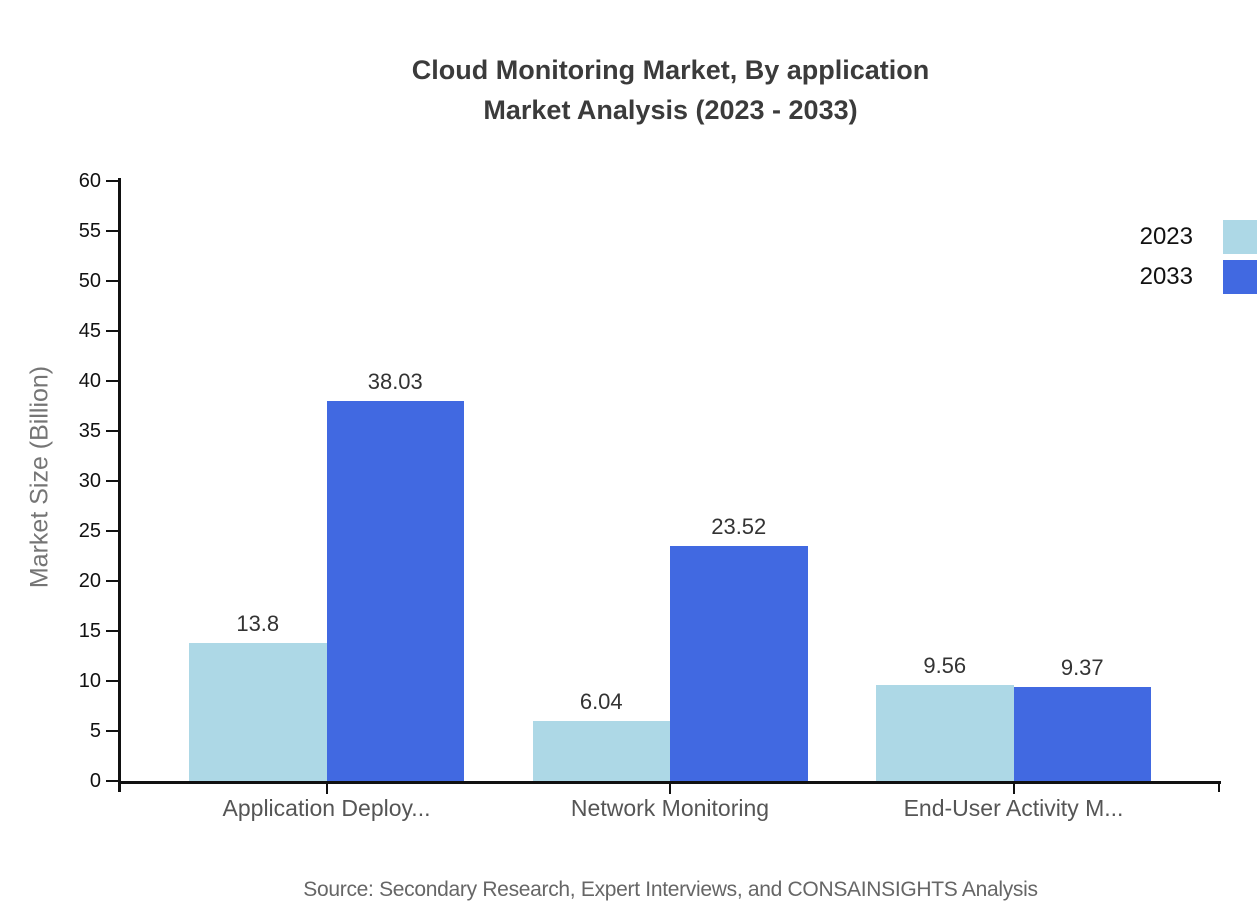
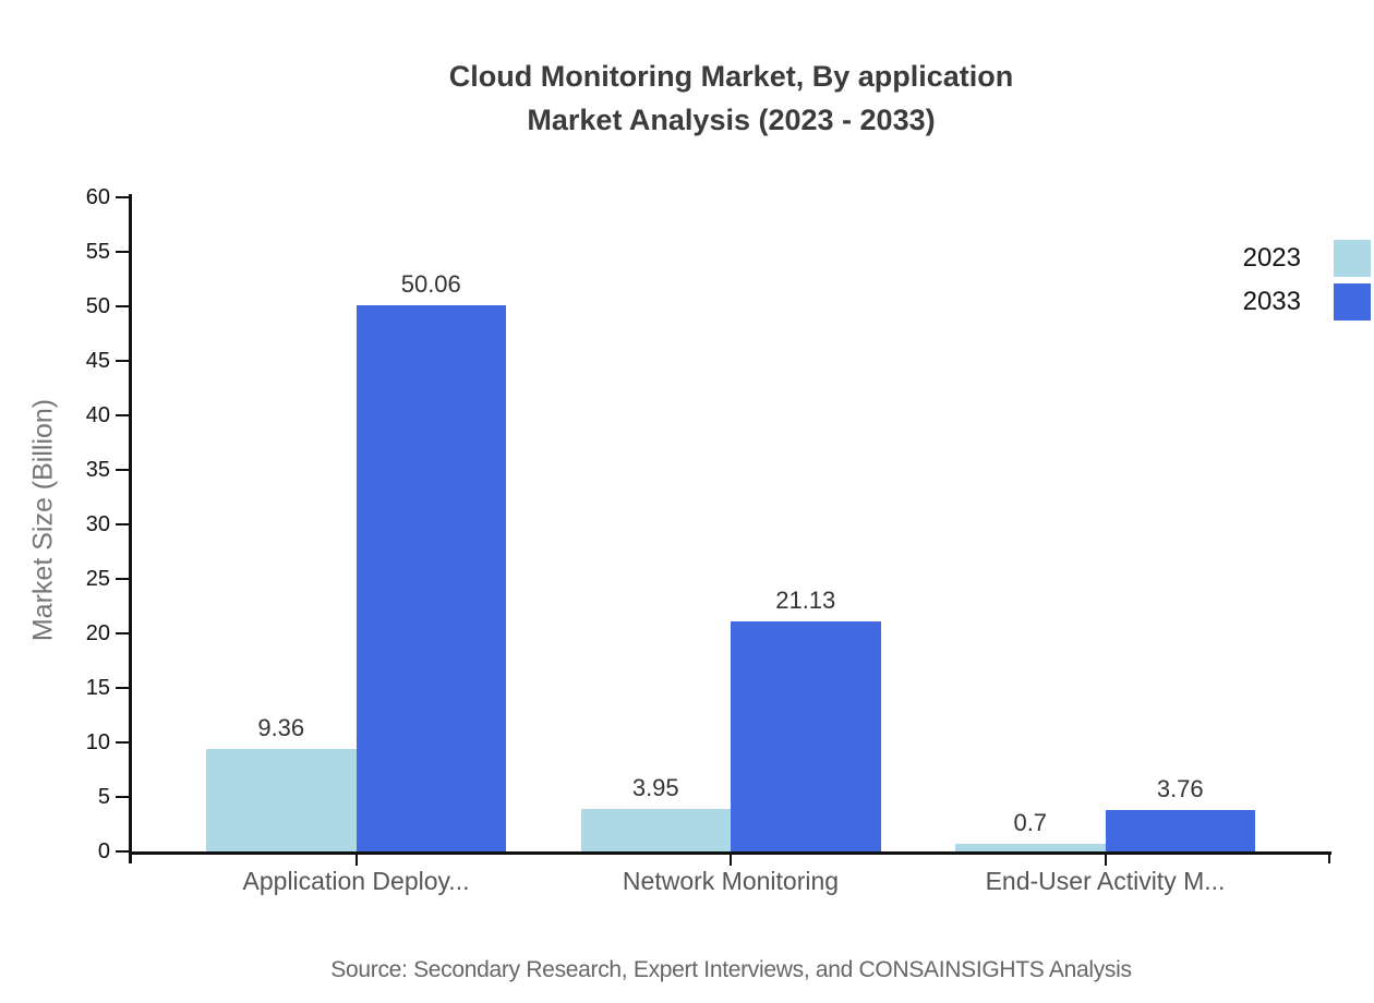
2023/Application Deploy...: 13.8 -> 9.36
2033/Application Deploy...: 38.03 -> 50.06
2023/Network Monitoring: 6.04 -> 3.95
2033/Network Monitoring: 23.52 -> 21.13
2023/End-User Activity M...: 9.56 -> 0.7
2033/End-User Activity M...: 9.37 -> 3.76
